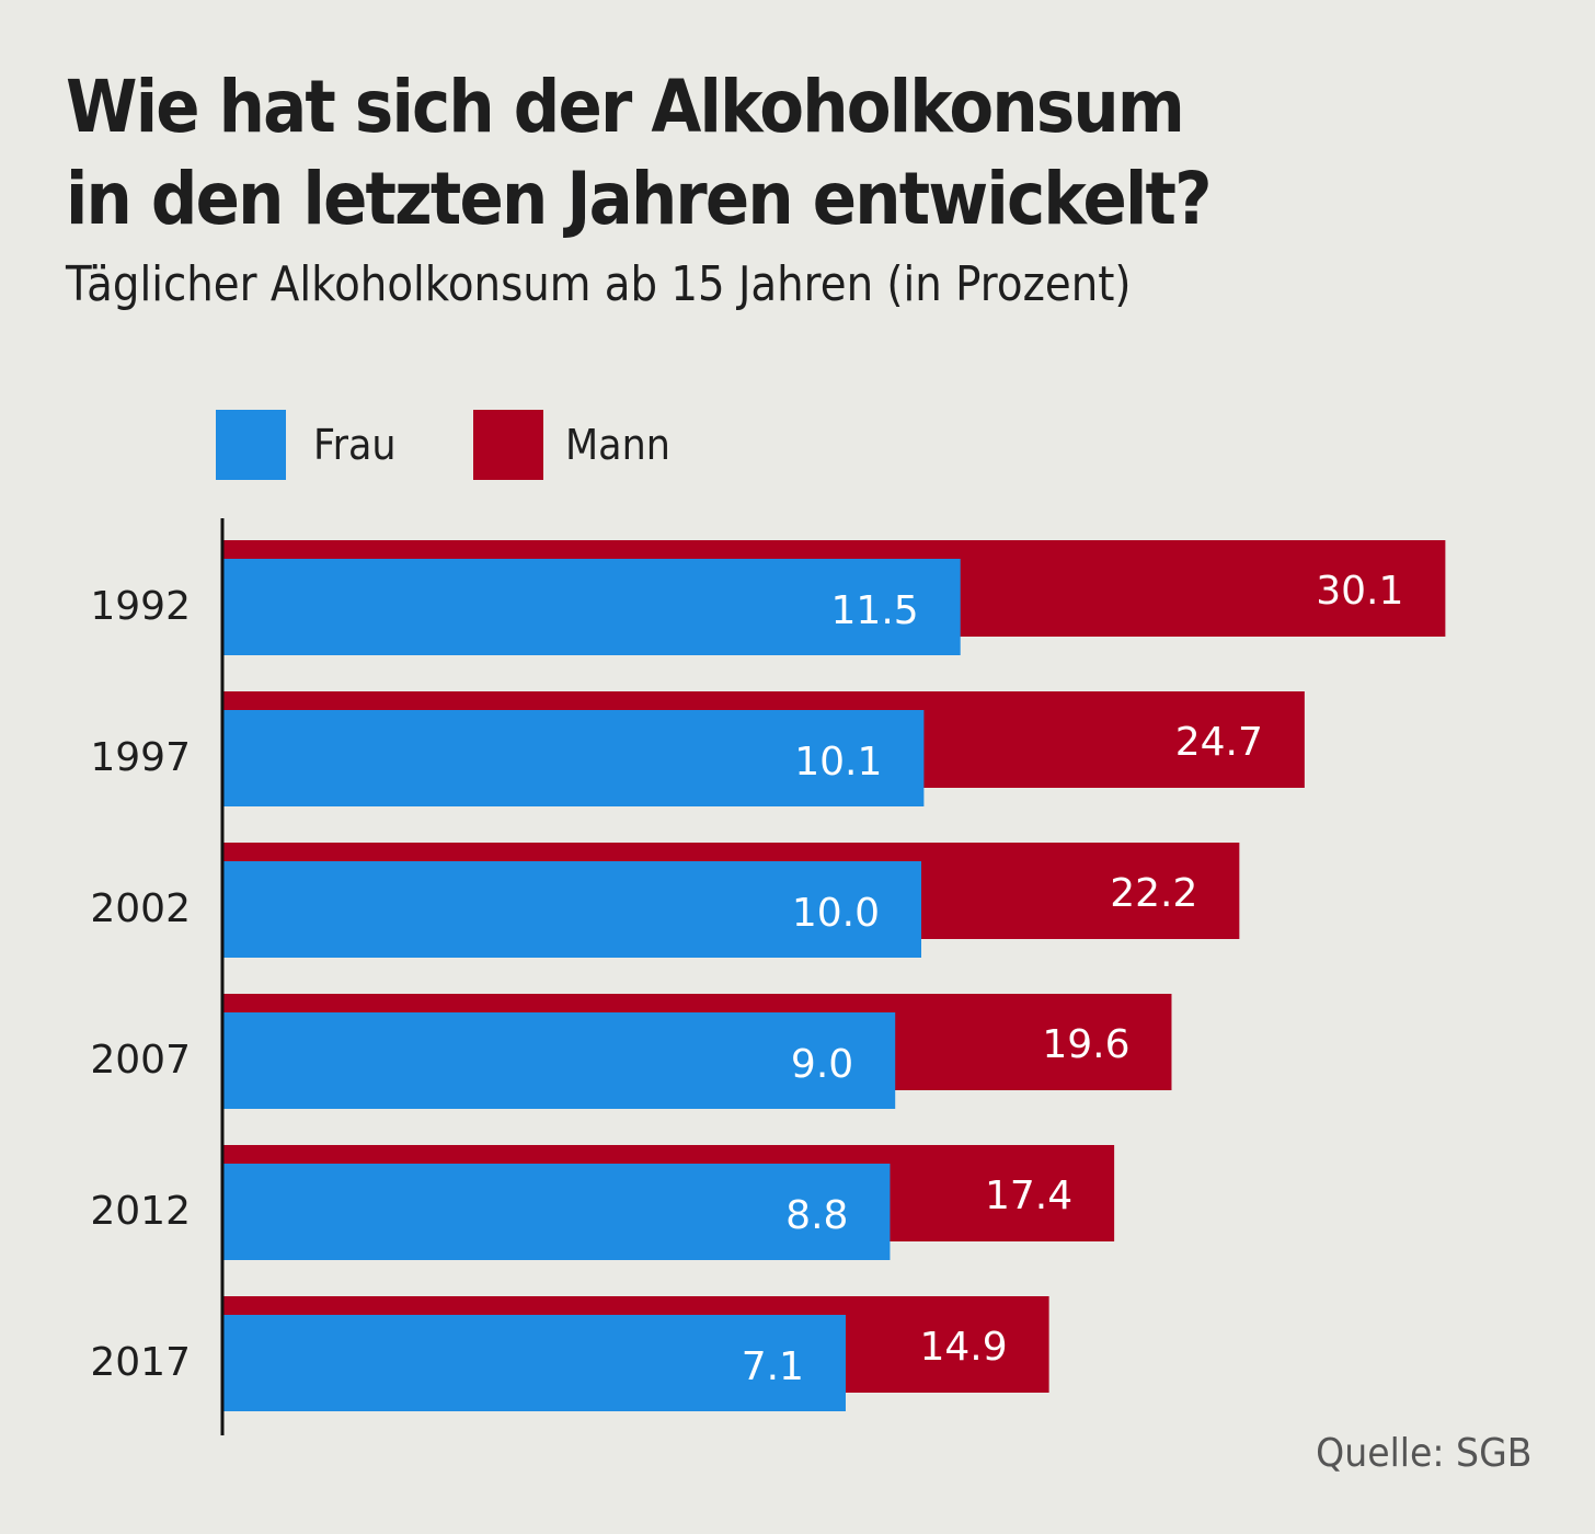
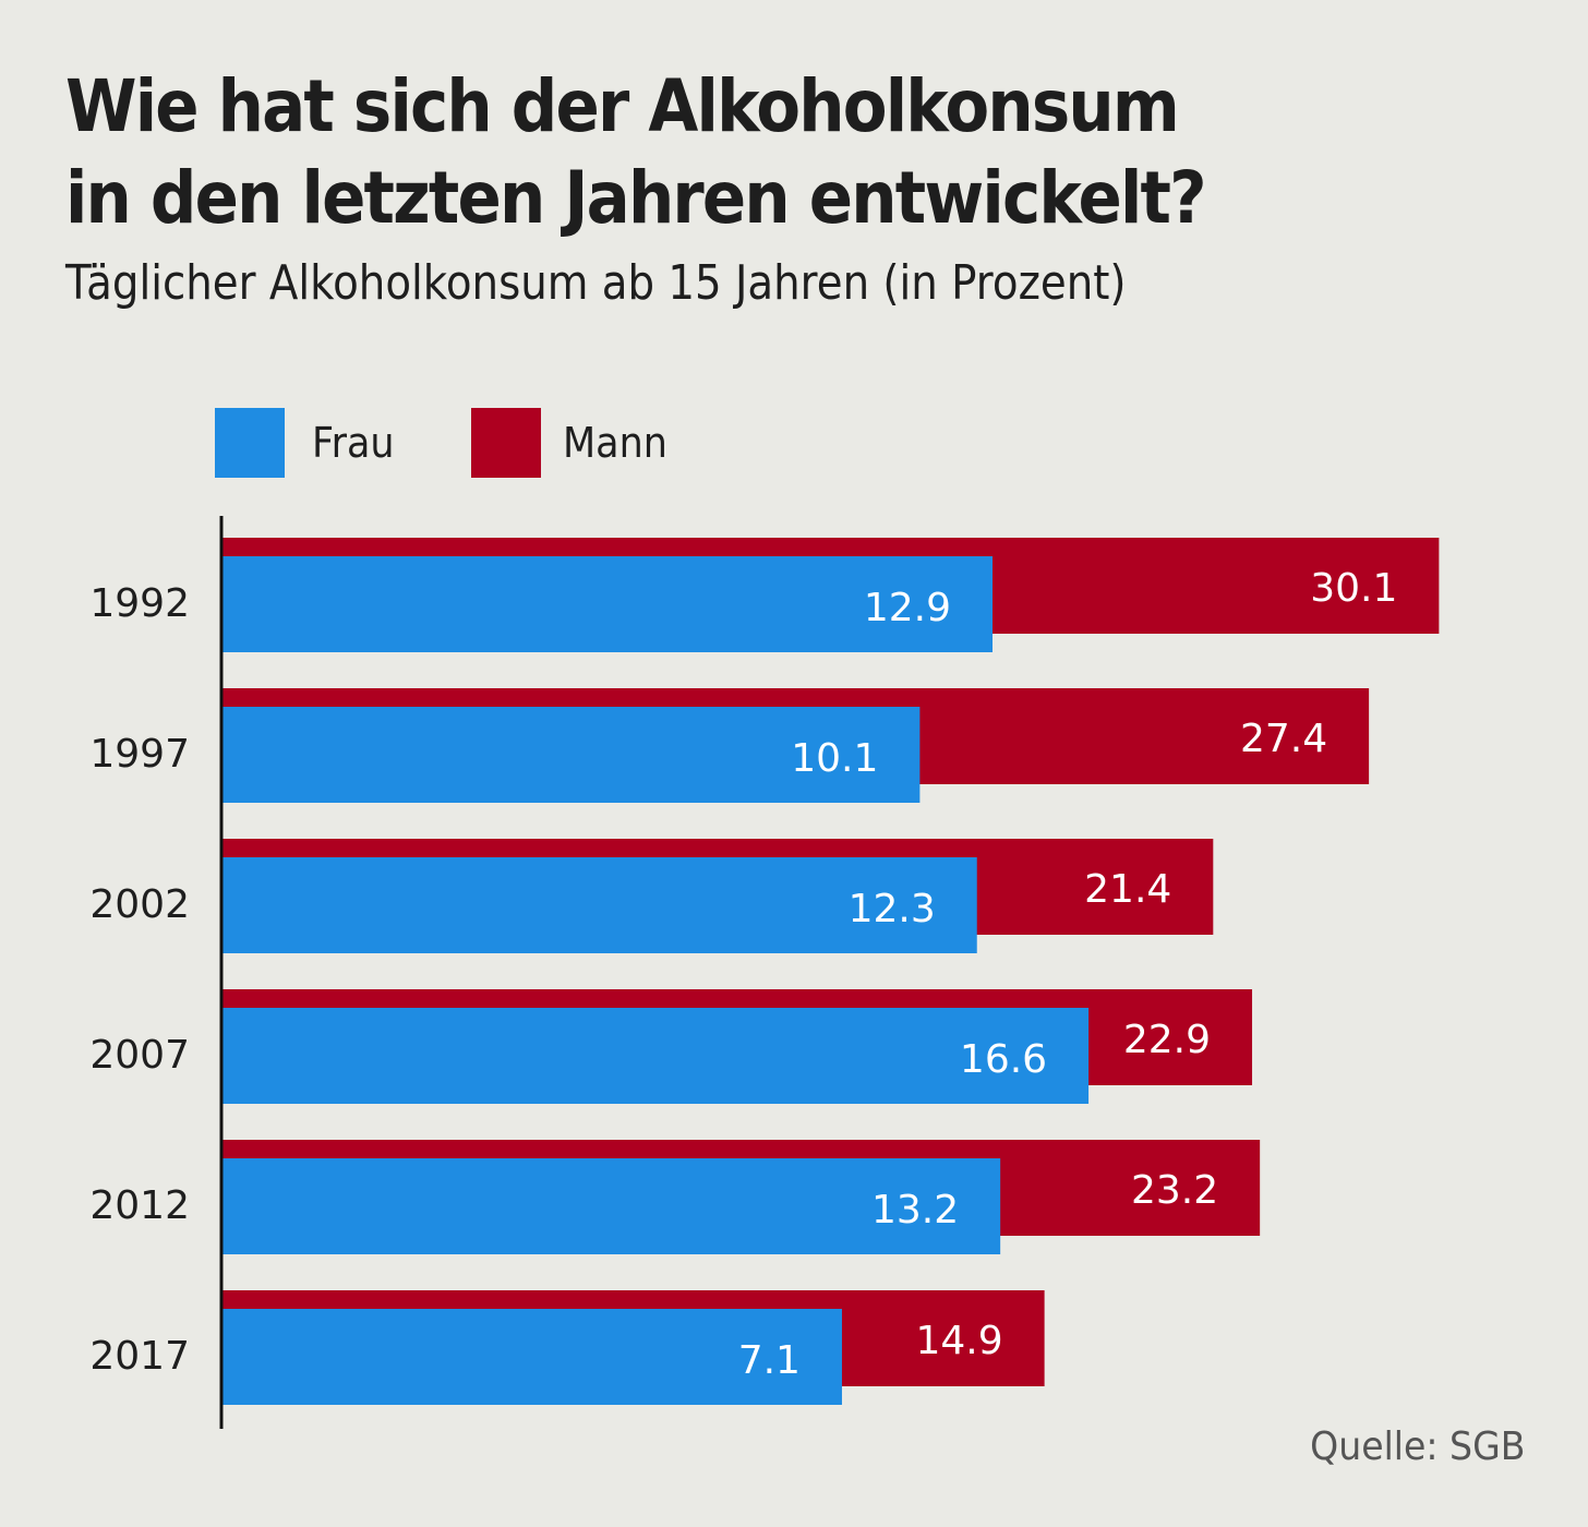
Frau/1992: 11.5 -> 12.9
Mann/1997: 24.7 -> 27.4
Frau/2002: 10.0 -> 12.3
Mann/2002: 22.2 -> 21.4
Frau/2007: 9.0 -> 16.6
Mann/2007: 19.6 -> 22.9
Frau/2012: 8.8 -> 13.2
Mann/2012: 17.4 -> 23.2
